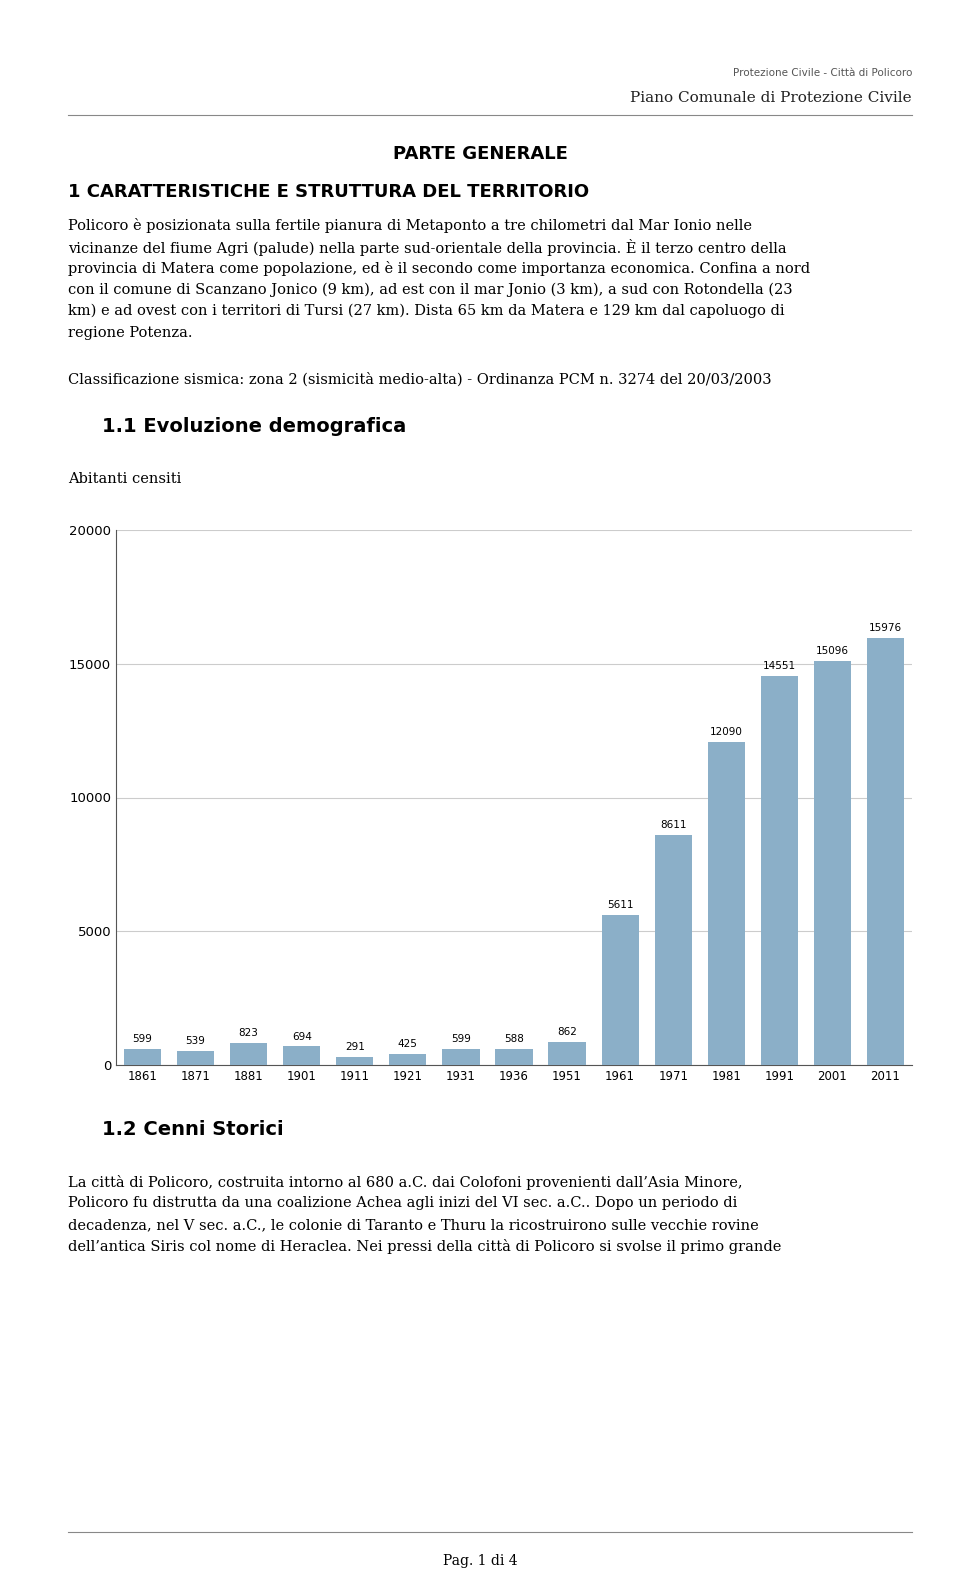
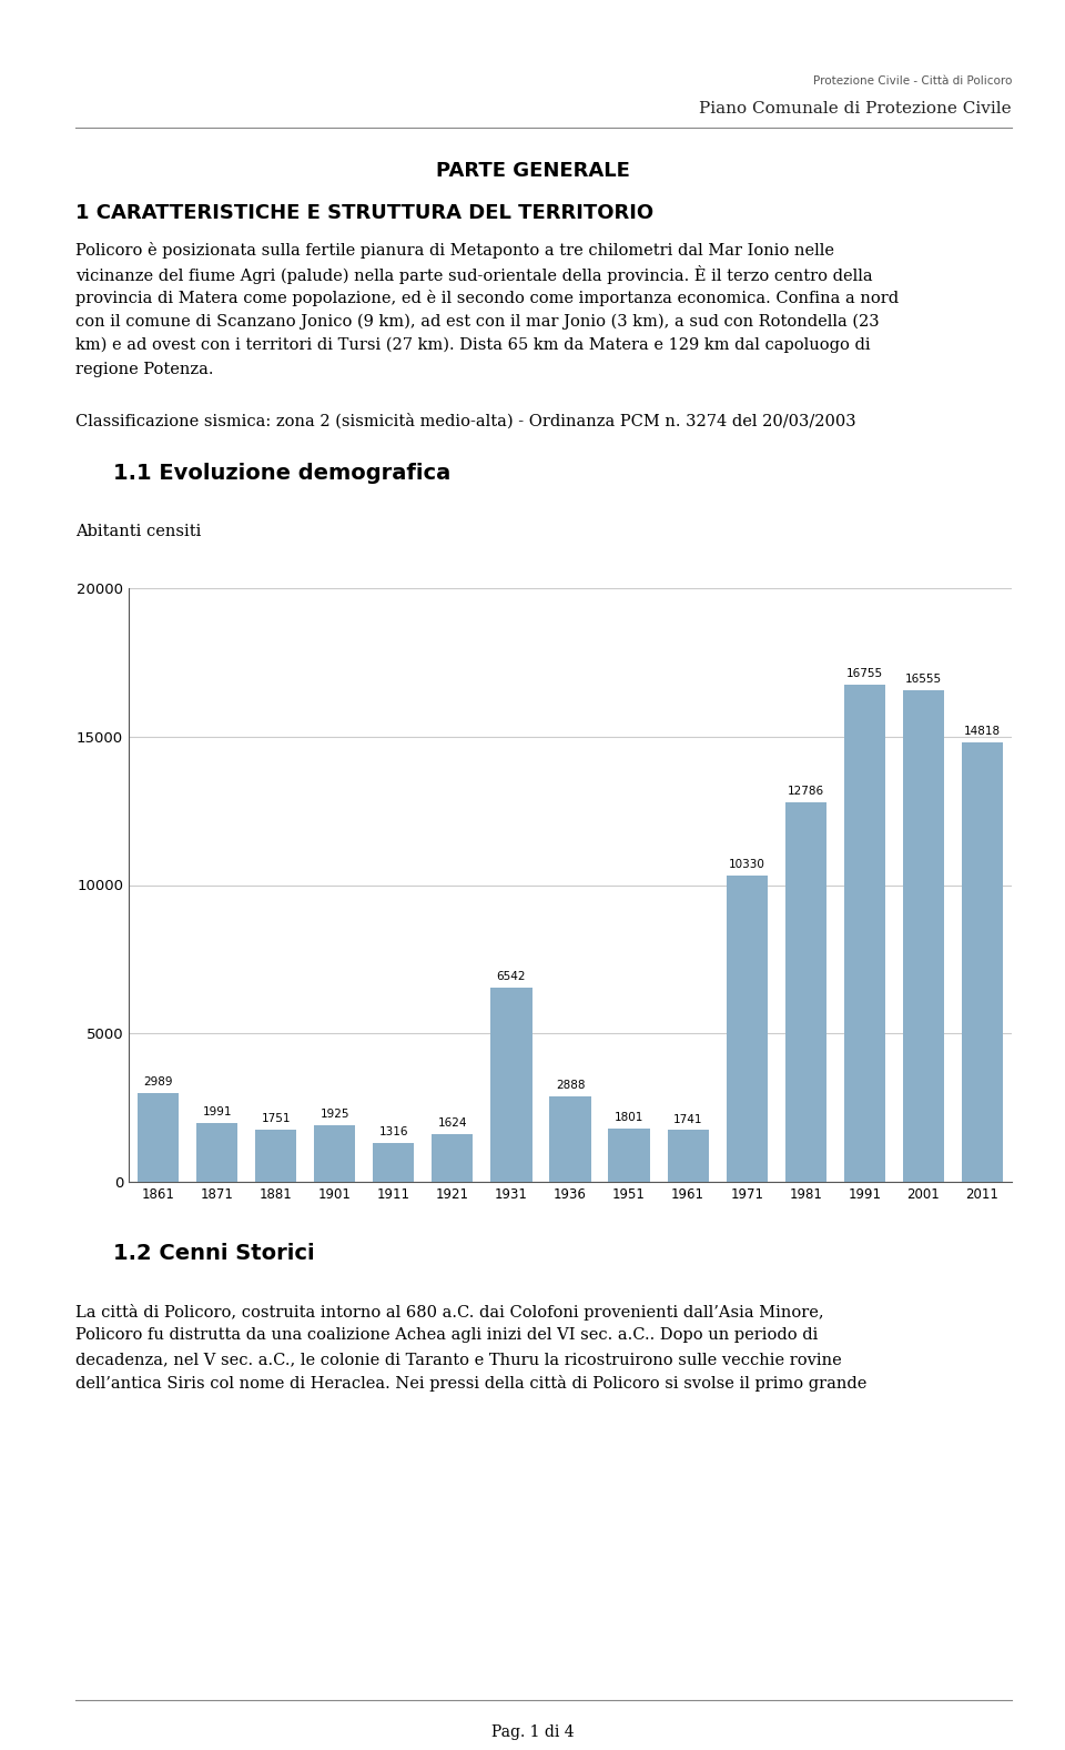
1861: 599 -> 2989
1871: 539 -> 1991
1881: 823 -> 1751
1901: 694 -> 1925
1911: 291 -> 1316
1921: 425 -> 1624
1931: 599 -> 6542
1936: 588 -> 2888
1951: 862 -> 1801
1961: 5611 -> 1741
1971: 8611 -> 10330
1981: 12090 -> 12786
1991: 14551 -> 16755
2001: 15096 -> 16555
2011: 15976 -> 14818
